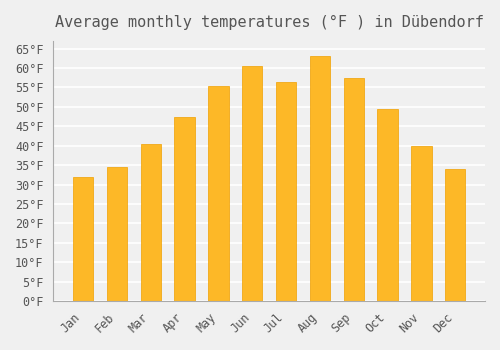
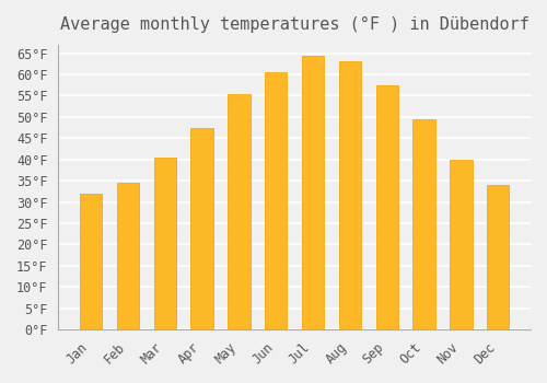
Jul: 56.5°F -> 64.5°F
